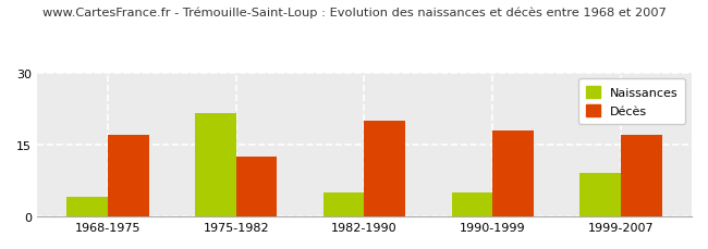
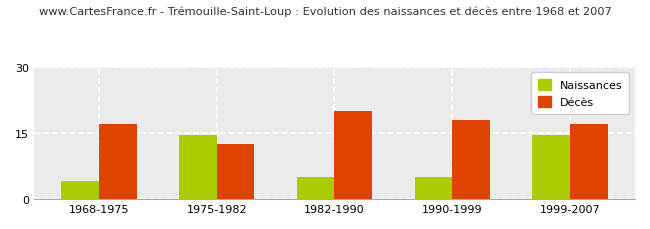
Naissances/1975-1982: 21.5 -> 14.5
Naissances/1999-2007: 9.0 -> 14.5
